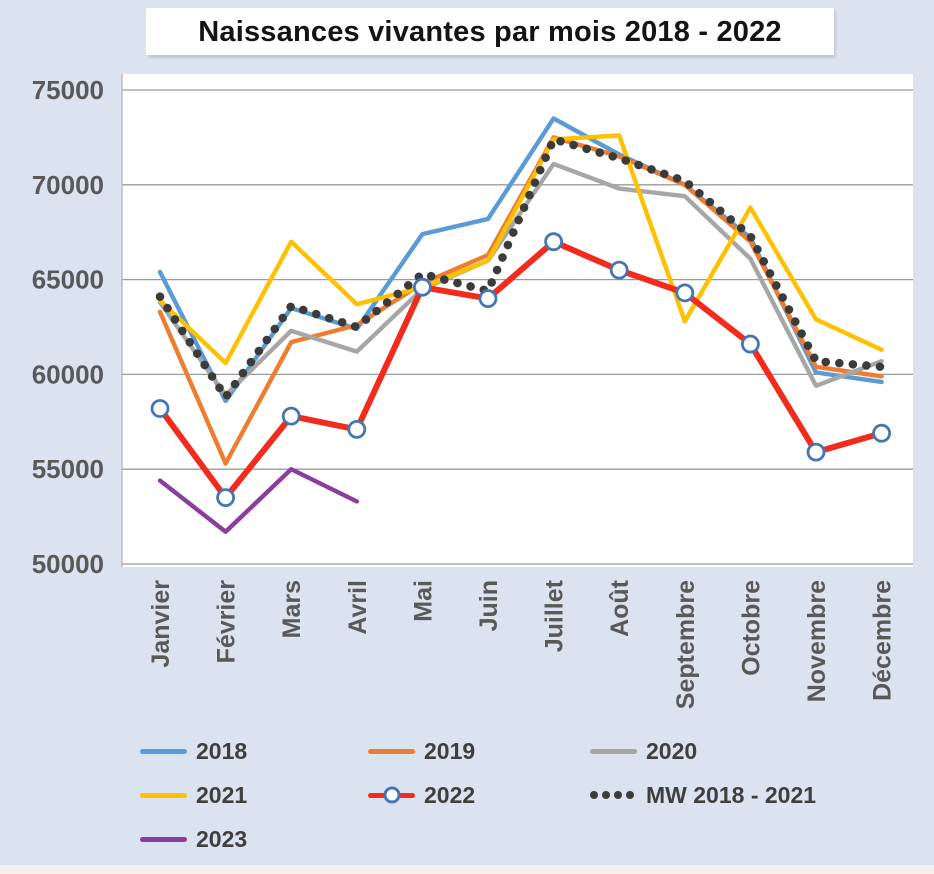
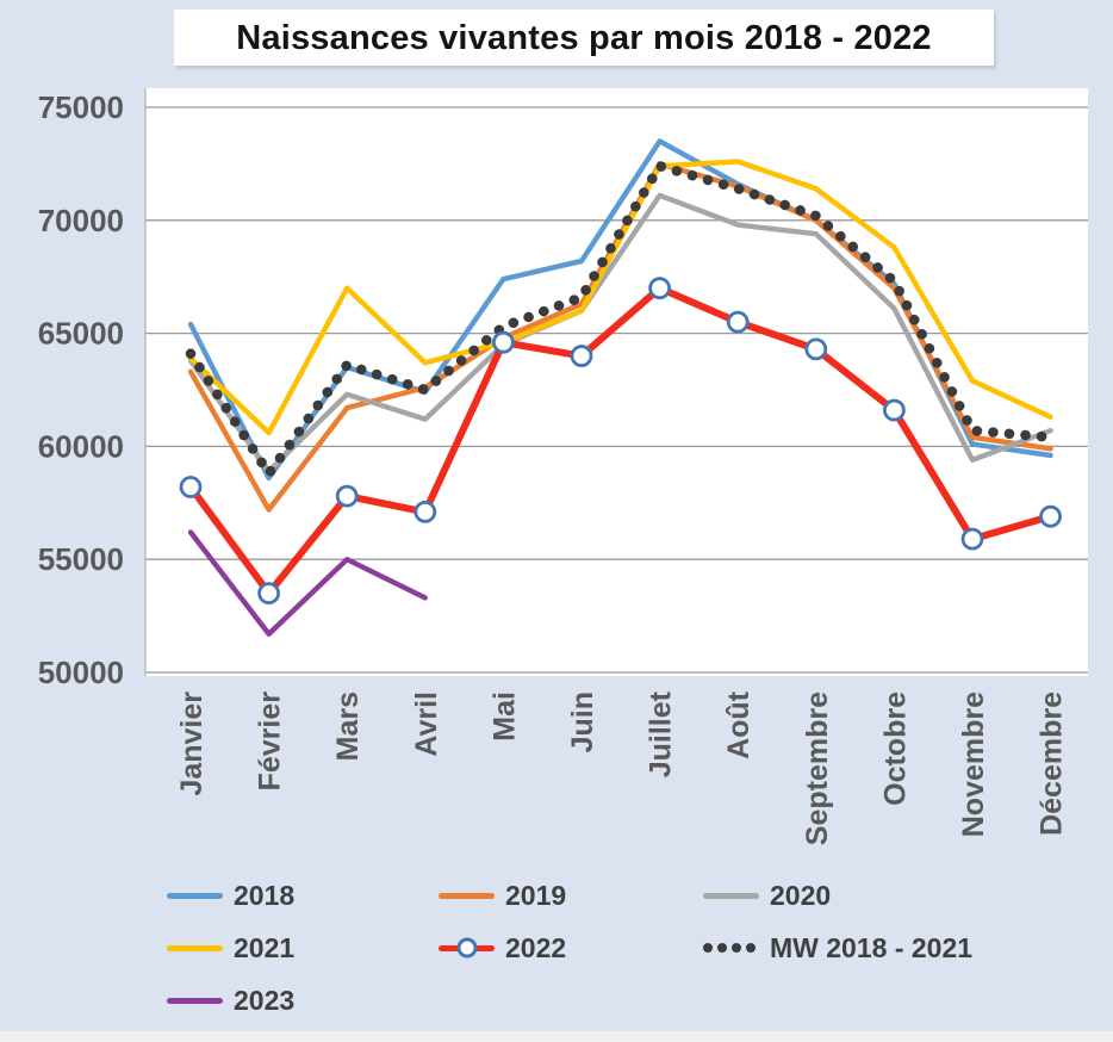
2023/Janvier: 54400 -> 56200
2019/Février: 55300 -> 57200
MW 2018 - 2021/Juin: 64400 -> 66600
2021/Septembre: 62800 -> 71400
